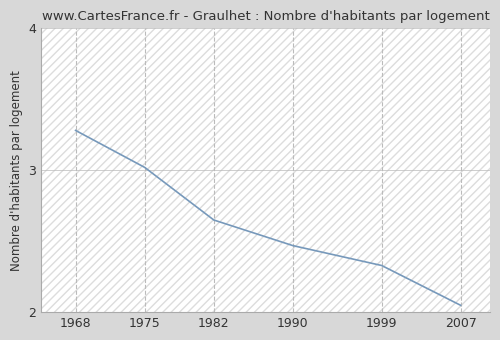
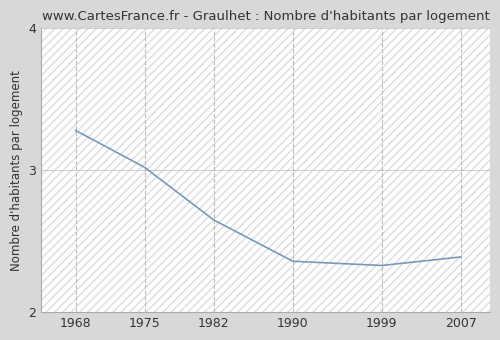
1990: 2.47 -> 2.36
2007: 2.05 -> 2.39
